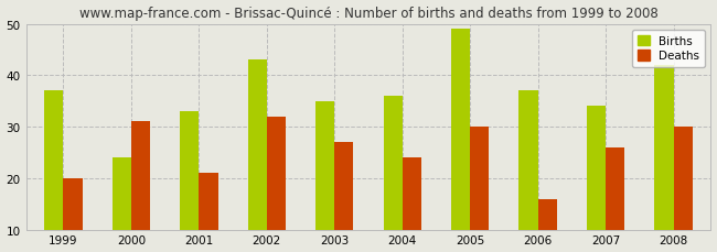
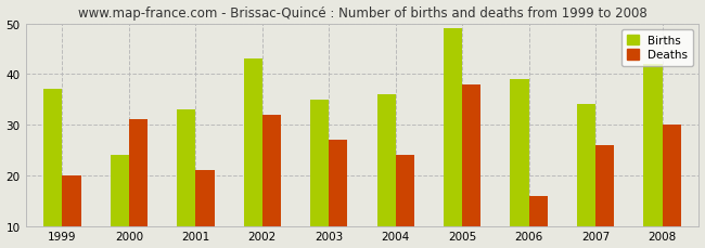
Deaths/2005: 30 -> 38
Births/2006: 37 -> 39
